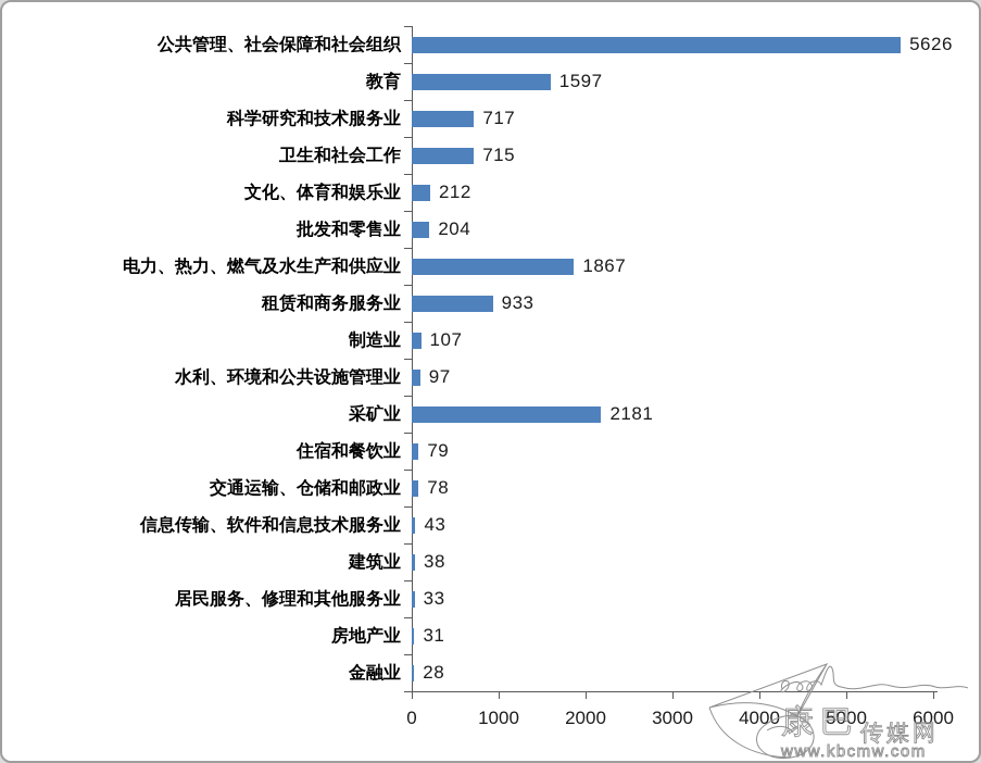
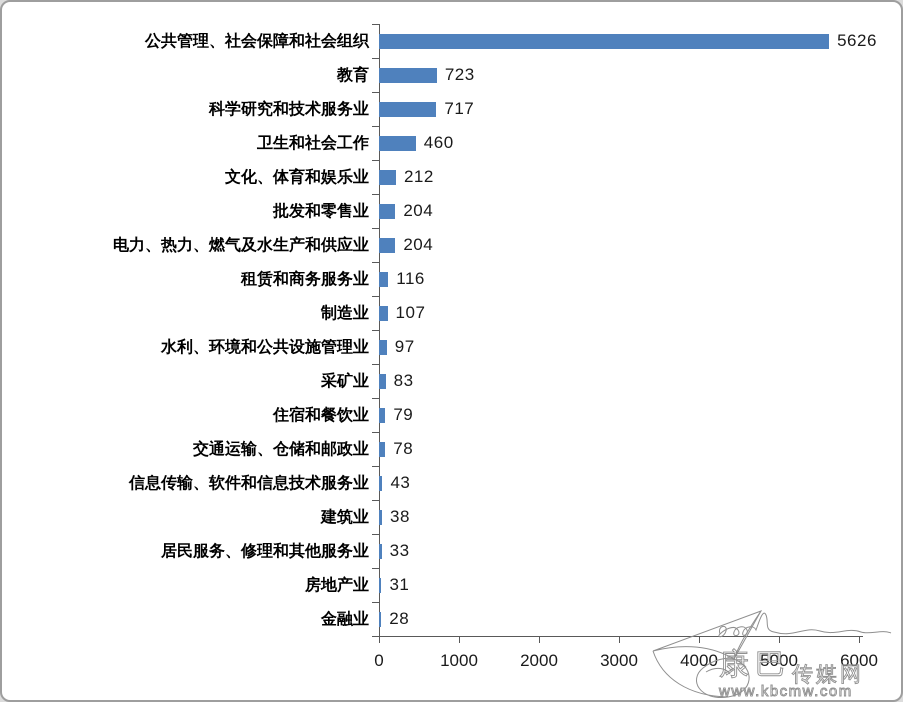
教育: 1597 -> 723
卫生和社会工作: 715 -> 460
电力、热力、燃气及水生产和供应业: 1867 -> 204
租赁和商务服务业: 933 -> 116
采矿业: 2181 -> 83
